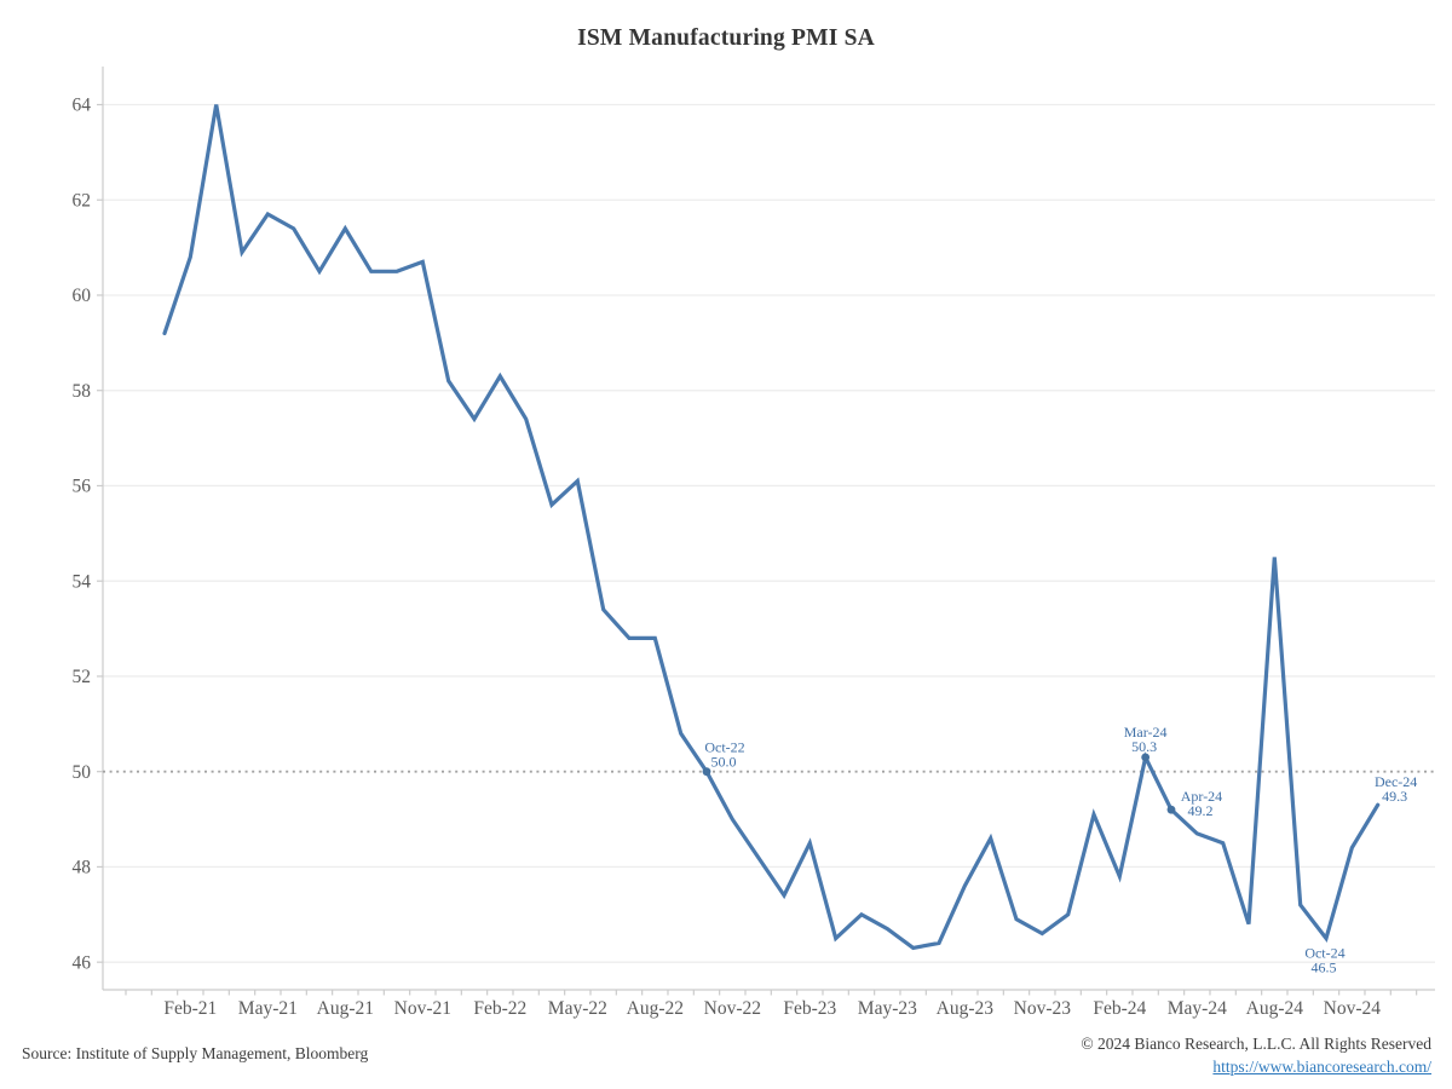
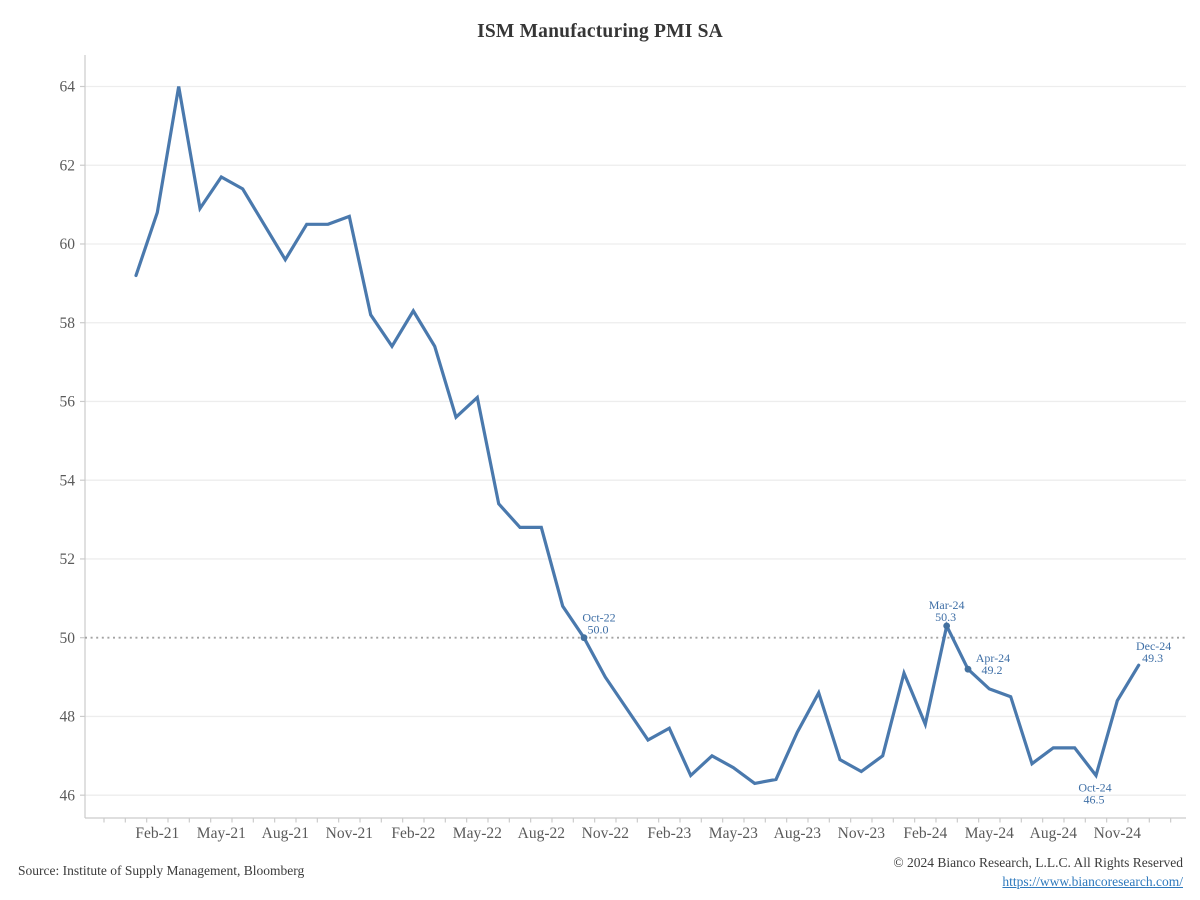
Aug-21: 61.4 -> 59.6
Feb-23: 48.5 -> 47.7
Aug-24: 54.5 -> 47.2
